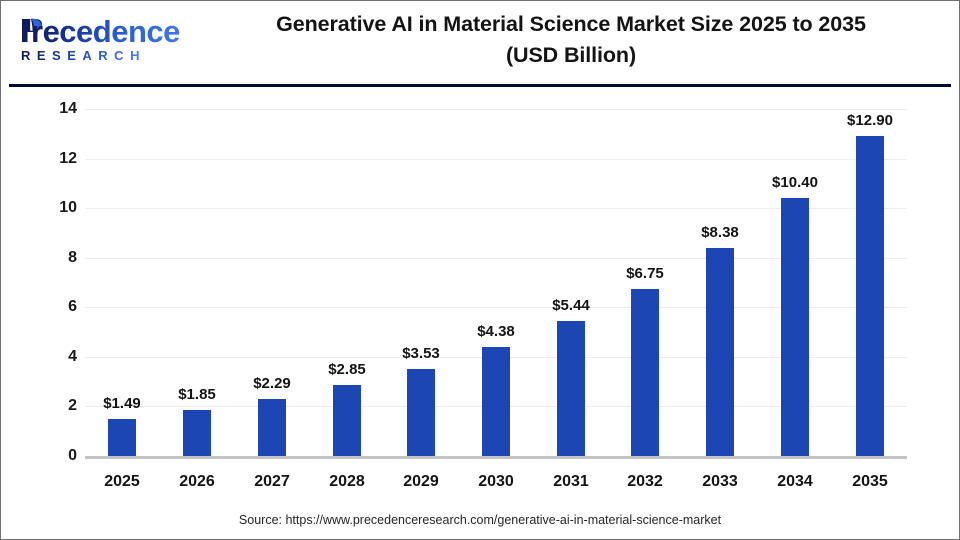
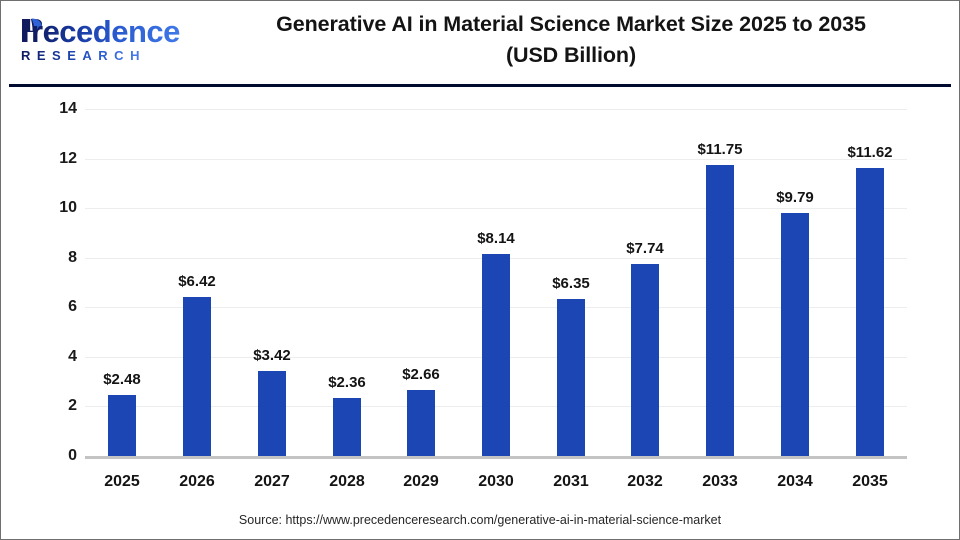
2025: $1.49 -> $2.48
2026: $1.85 -> $6.42
2027: $2.29 -> $3.42
2028: $2.85 -> $2.36
2029: $3.53 -> $2.66
2030: $4.38 -> $8.14
2031: $5.44 -> $6.35
2032: $6.75 -> $7.74
2033: $8.38 -> $11.75
2034: $10.40 -> $9.79
2035: $12.90 -> $11.62
